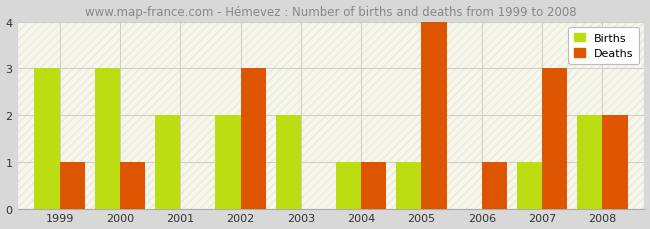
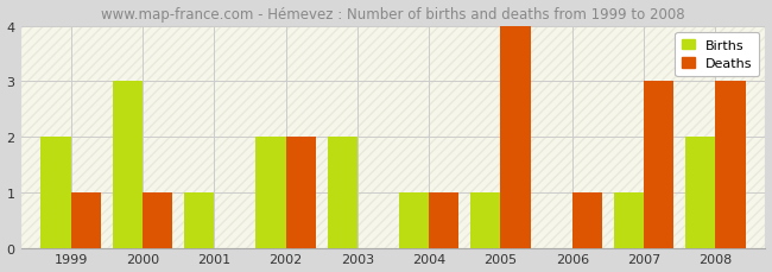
Births/1999: 3 -> 2
Births/2001: 2 -> 1
Deaths/2002: 3 -> 2
Deaths/2008: 2 -> 3
